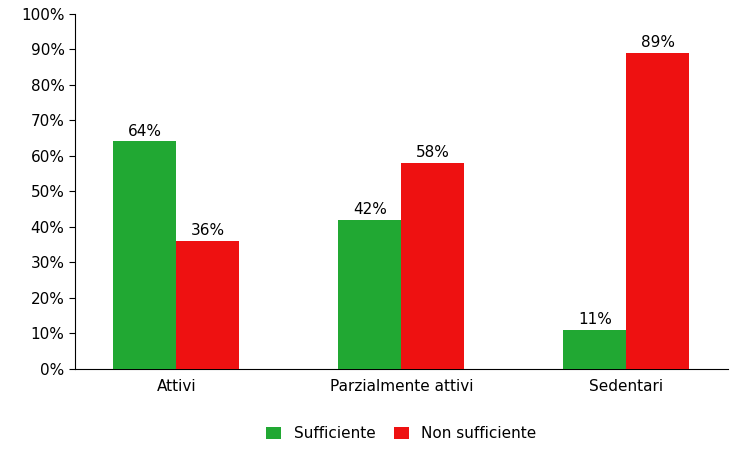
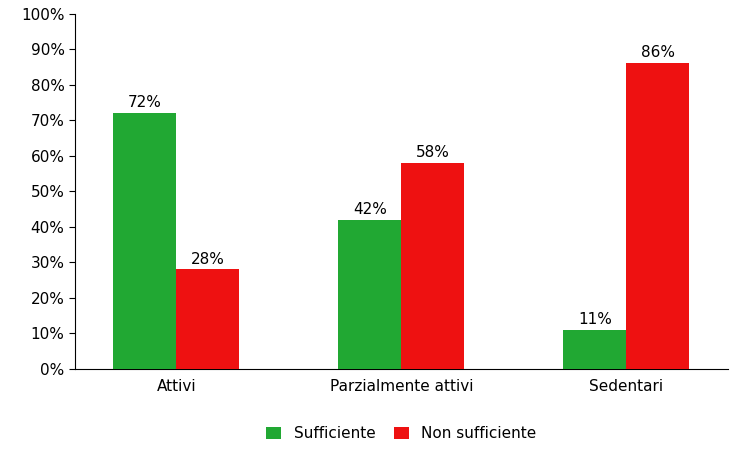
Sufficiente/Attivi: 64% -> 72%
Non sufficiente/Attivi: 36% -> 28%
Non sufficiente/Sedentari: 89% -> 86%
